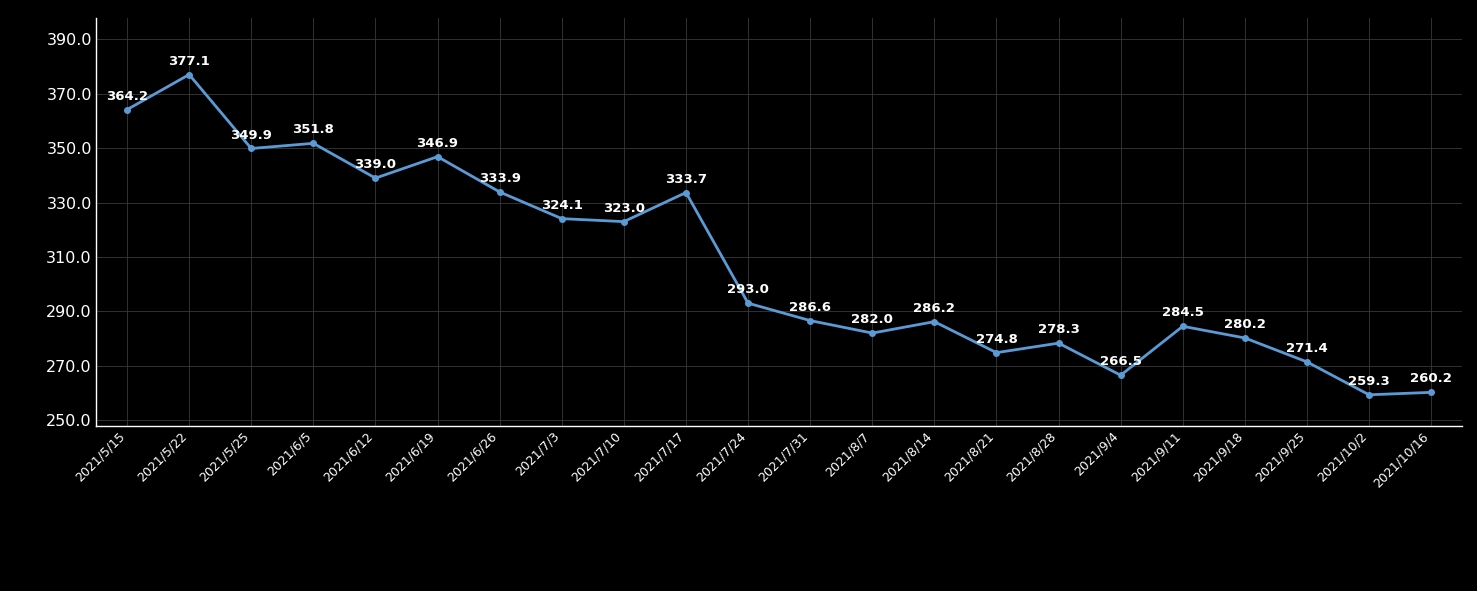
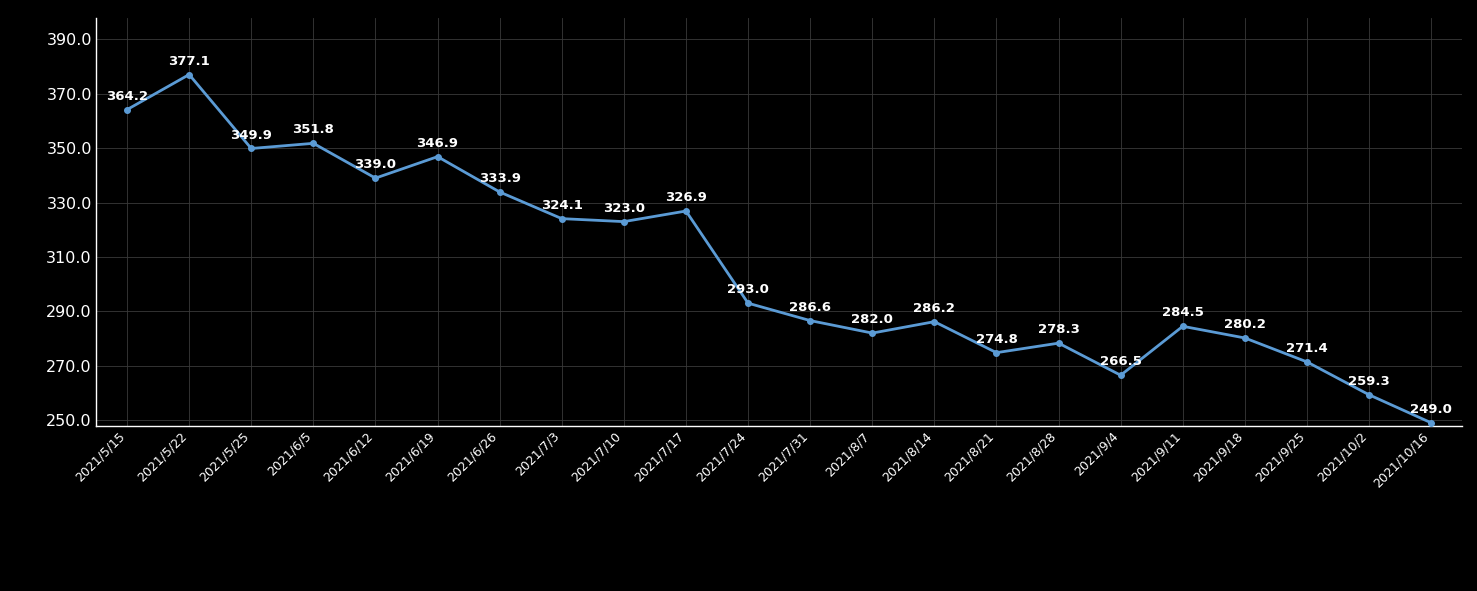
2021/7/17: 333.7 -> 326.9
2021/10/16: 260.2 -> 249.0
